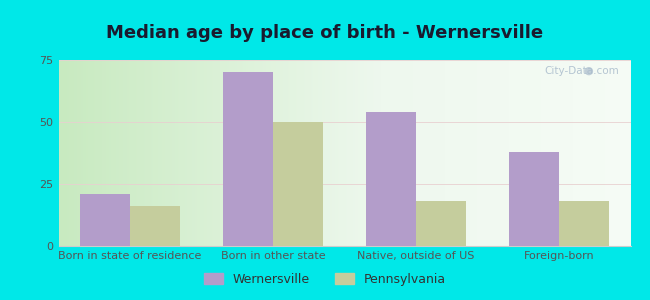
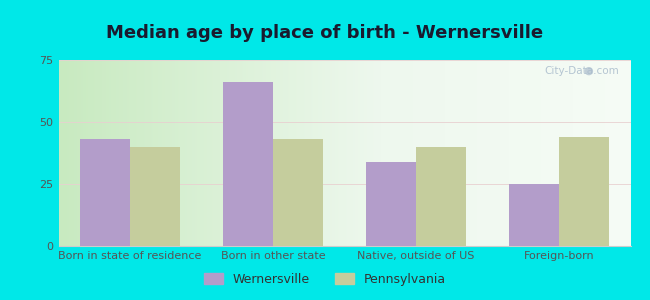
Wernersville/Born in state of residence: 21 -> 43
Pennsylvania/Born in state of residence: 16 -> 40
Wernersville/Born in other state: 70 -> 66
Pennsylvania/Born in other state: 50 -> 43
Wernersville/Native, outside of US: 54 -> 34
Pennsylvania/Native, outside of US: 18 -> 40
Wernersville/Foreign-born: 38 -> 25
Pennsylvania/Foreign-born: 18 -> 44
